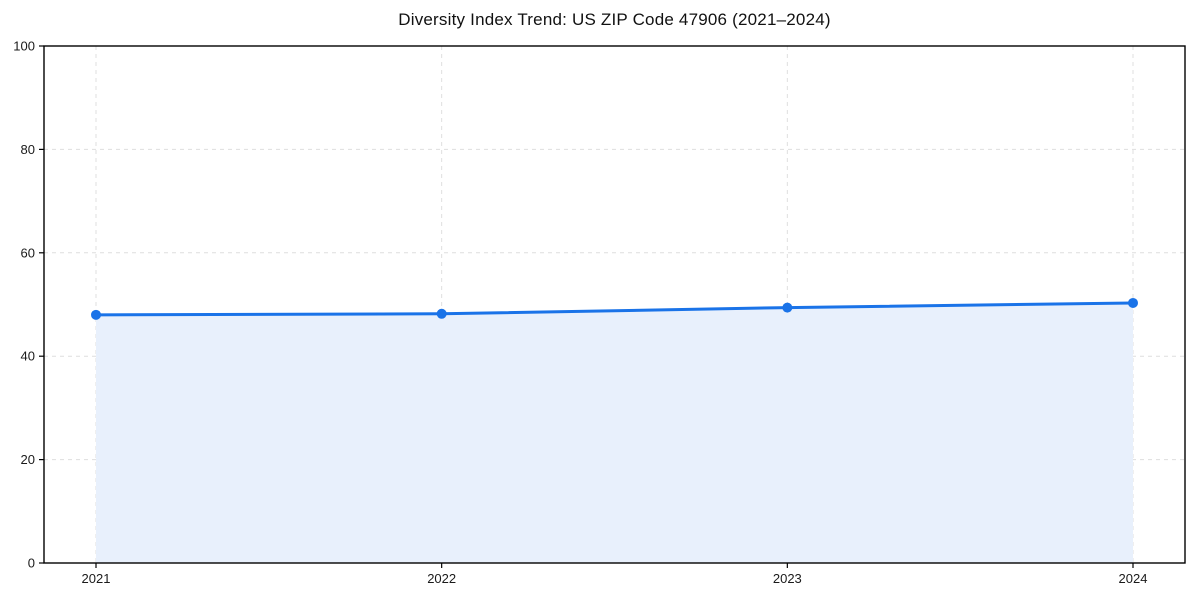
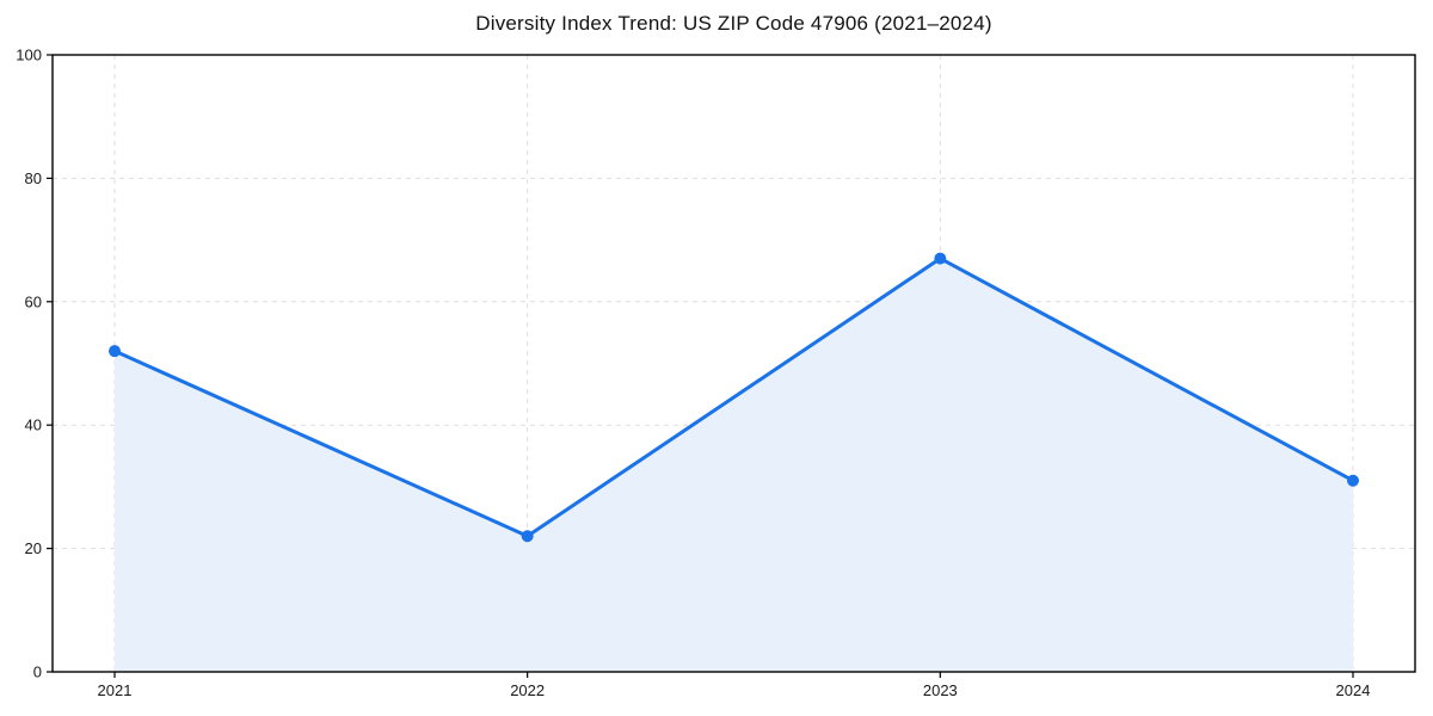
2021: 48 -> 52
2022: 48 -> 22
2023: 49 -> 67
2024: 50 -> 31
